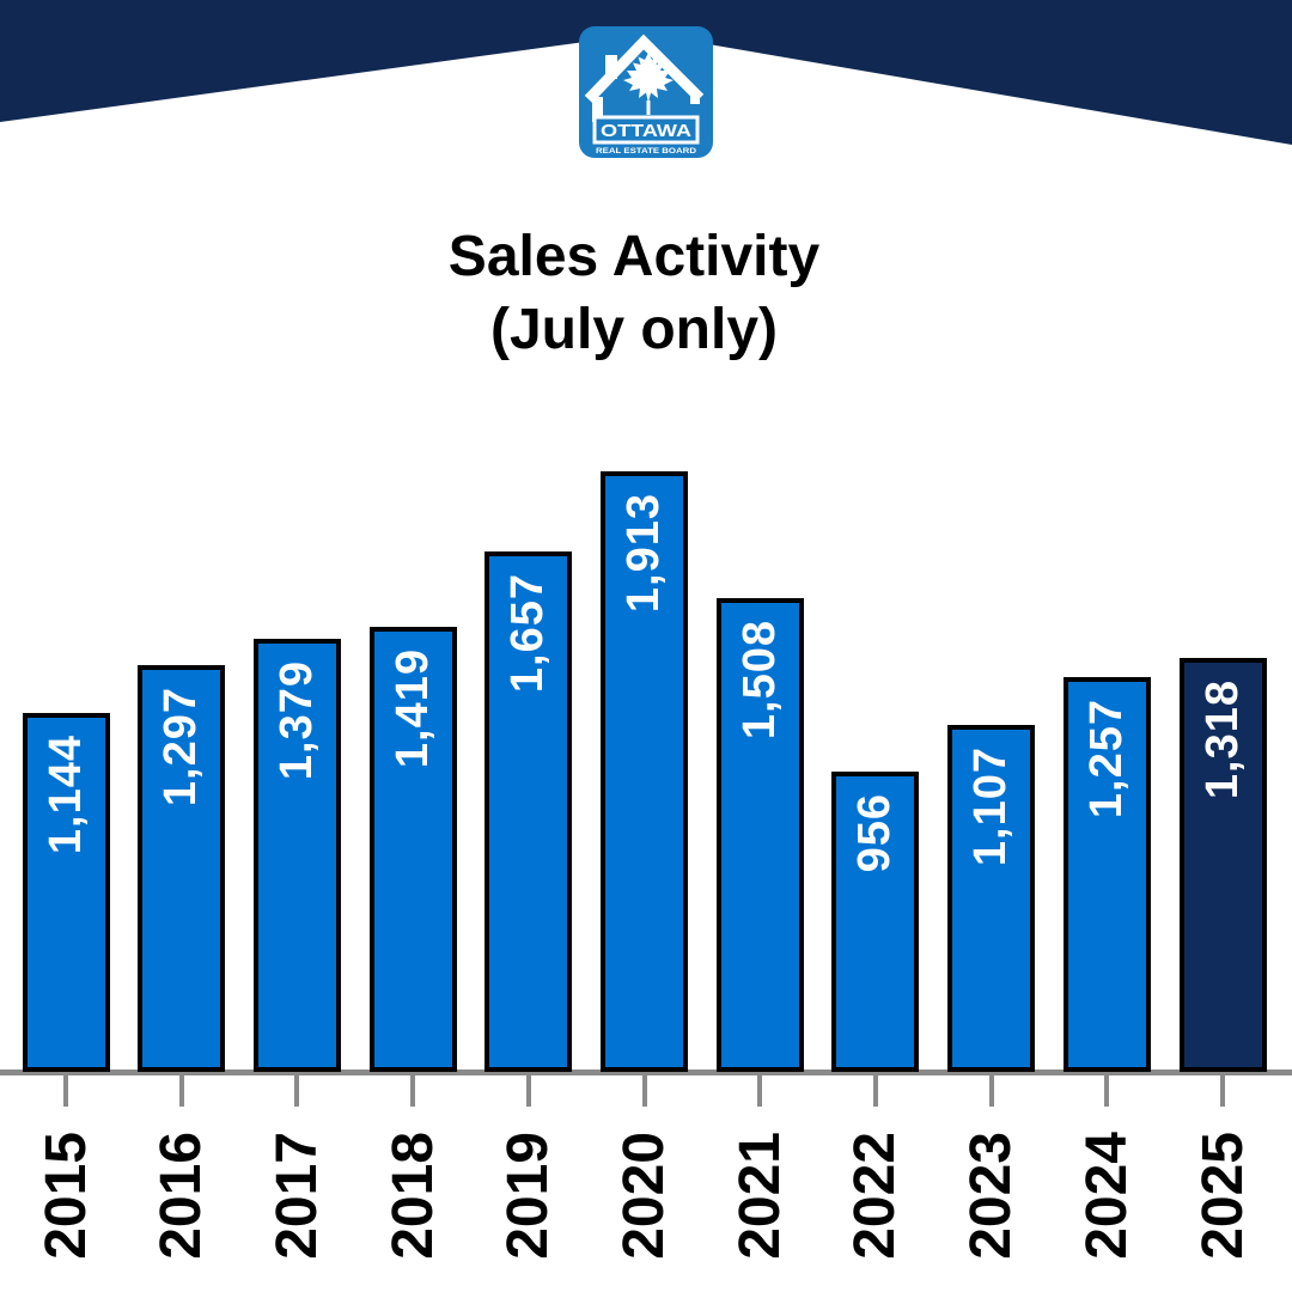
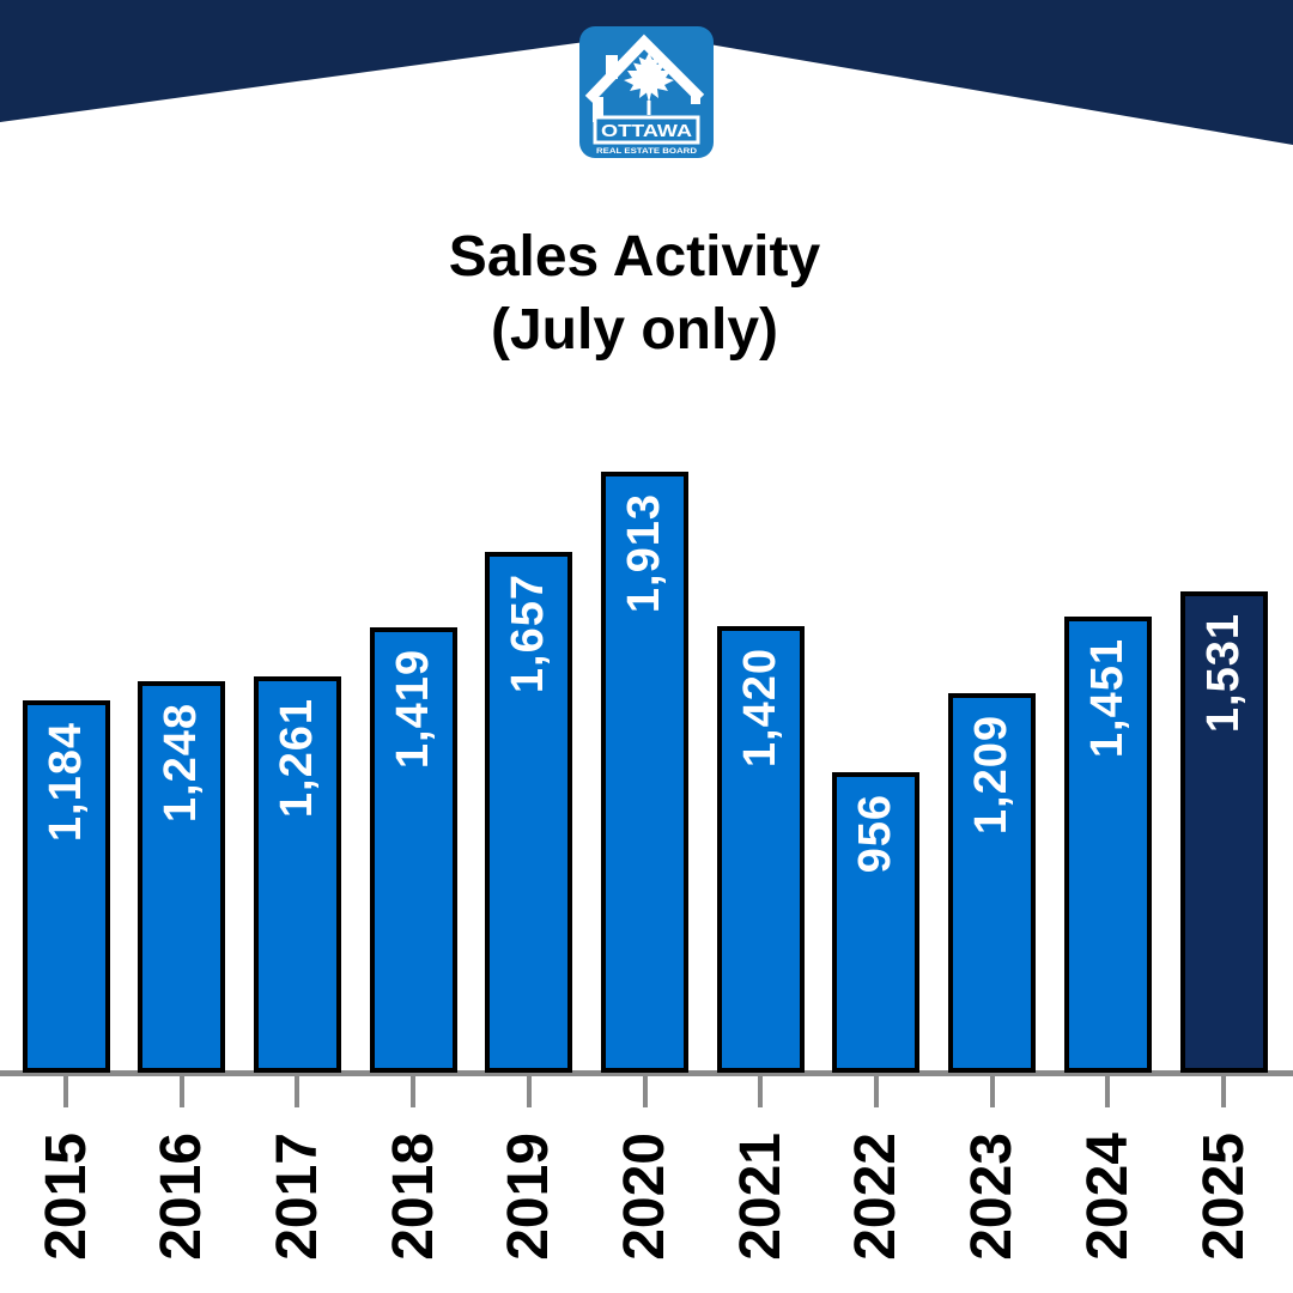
2015: 1,144 -> 1,184
2016: 1,297 -> 1,248
2017: 1,379 -> 1,261
2021: 1,508 -> 1,420
2023: 1,107 -> 1,209
2024: 1,257 -> 1,451
2025: 1,318 -> 1,531
